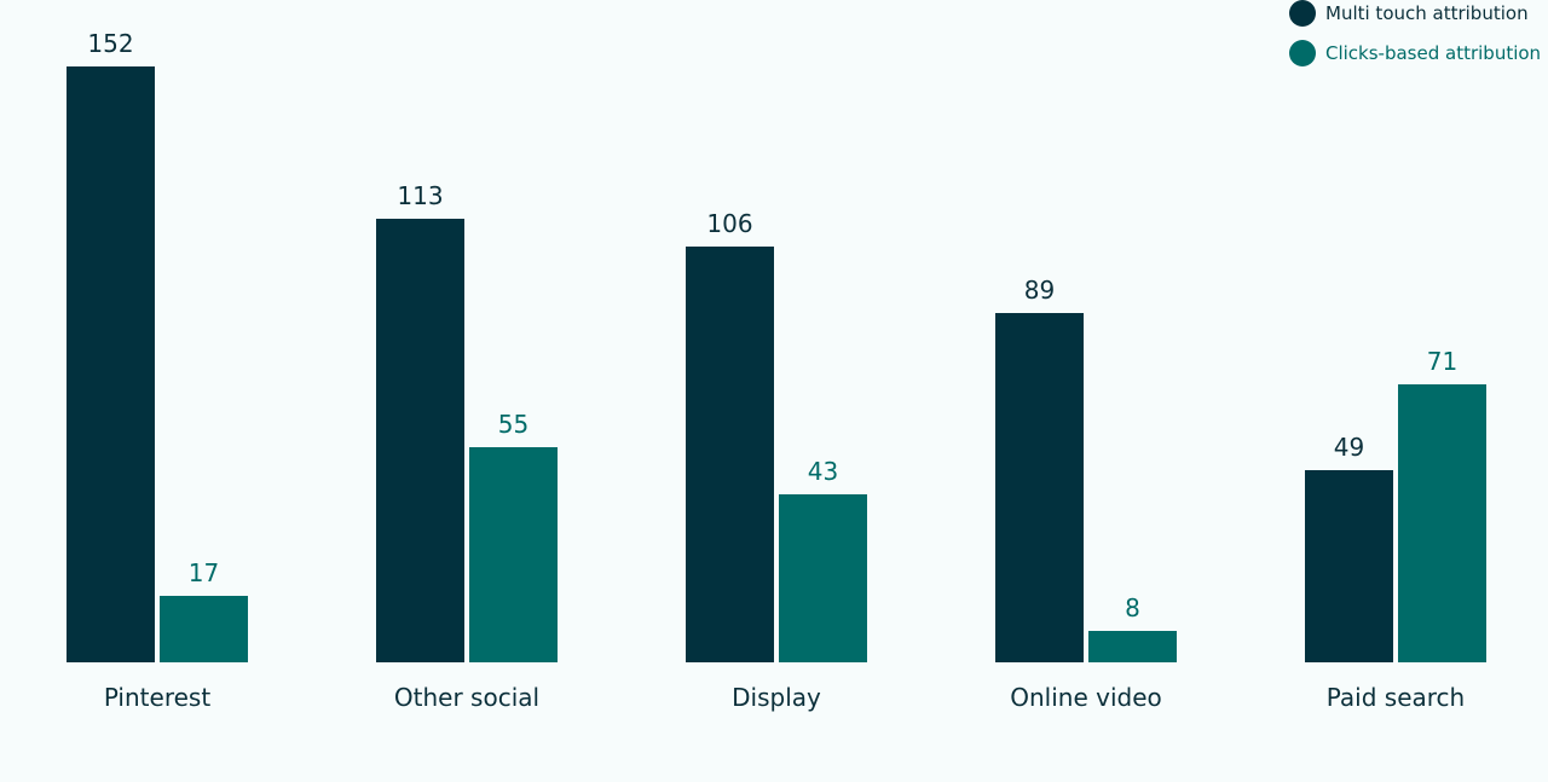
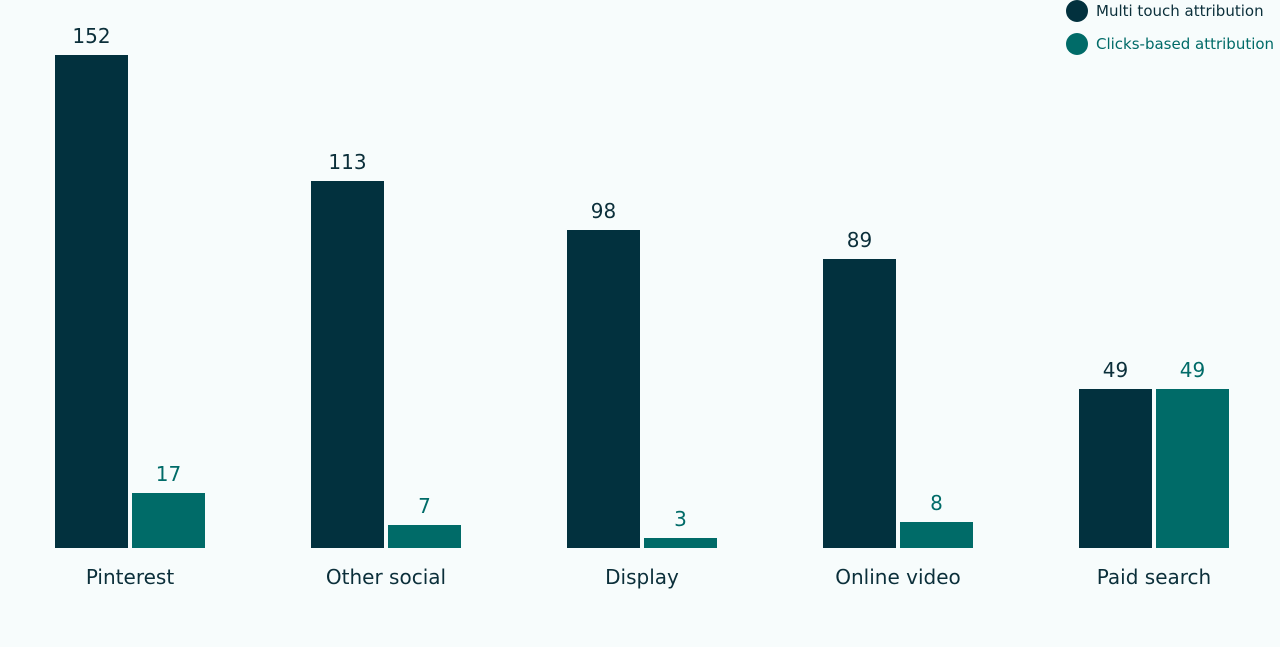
Clicks-based attribution/Other social: 55 -> 7
Multi touch attribution/Display: 106 -> 98
Clicks-based attribution/Display: 43 -> 3
Clicks-based attribution/Paid search: 71 -> 49
